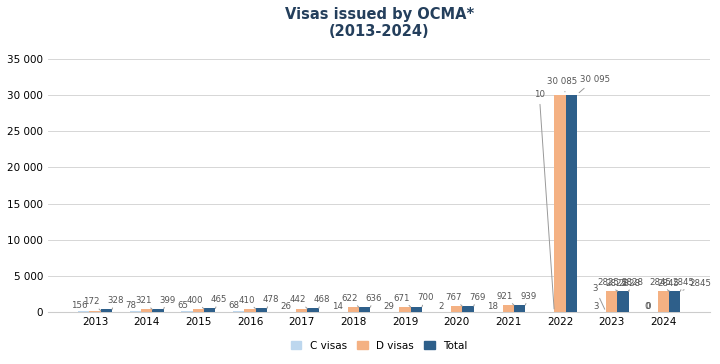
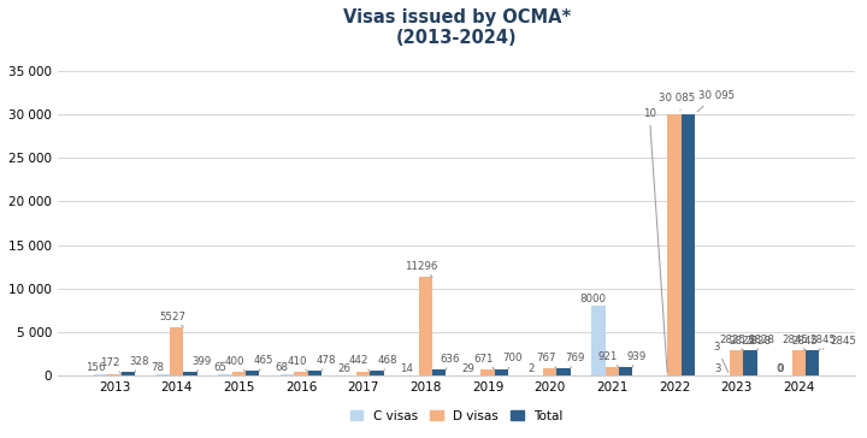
D visas/2014: 321 -> 5527
D visas/2018: 622 -> 11296
C visas/2021: 18 -> 8000
